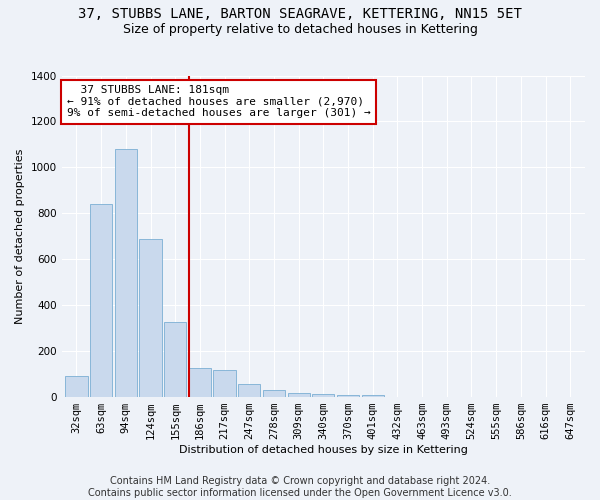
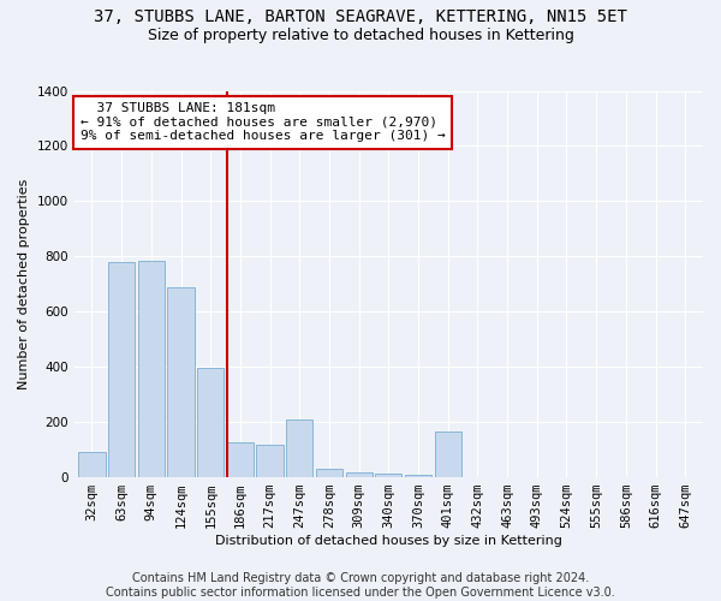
63sqm: 840 -> 780
94sqm: 1080 -> 785
155sqm: 325 -> 395
247sqm: 55 -> 210
401sqm: 7 -> 165
